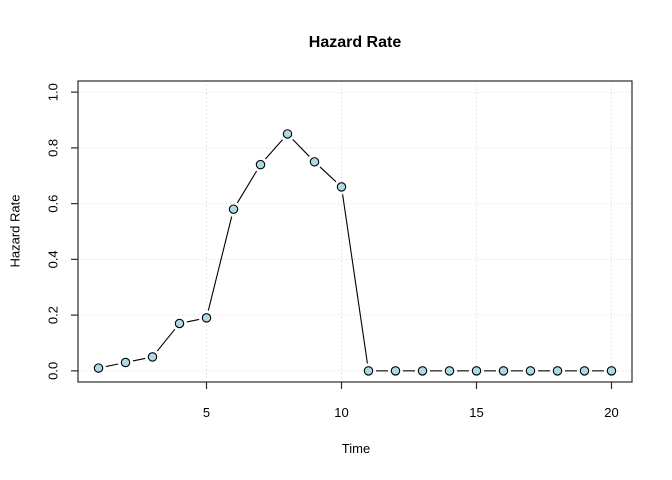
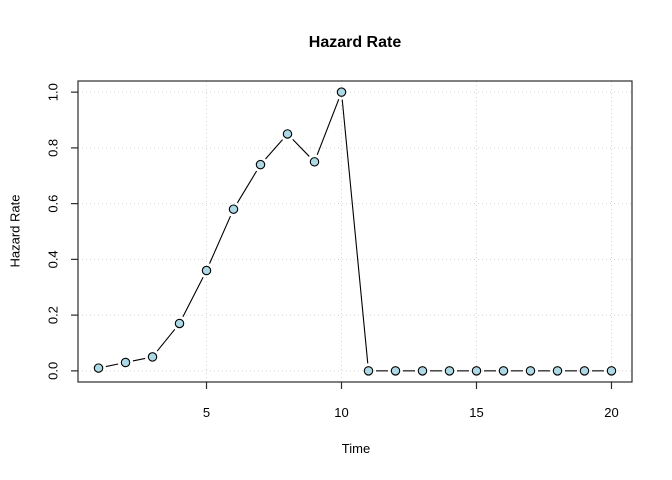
5: 0.19 -> 0.36
10: 0.66 -> 1.00
